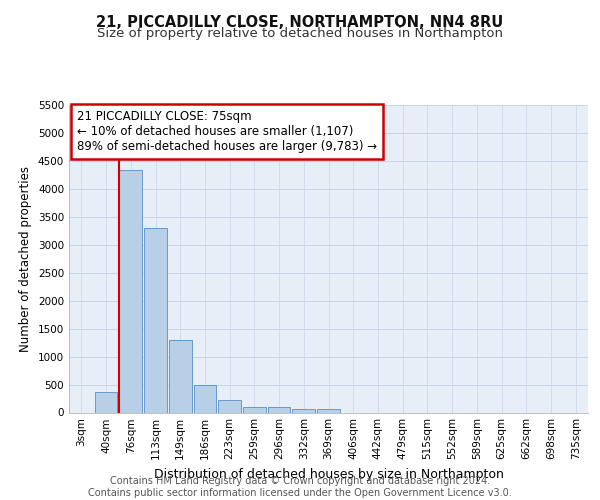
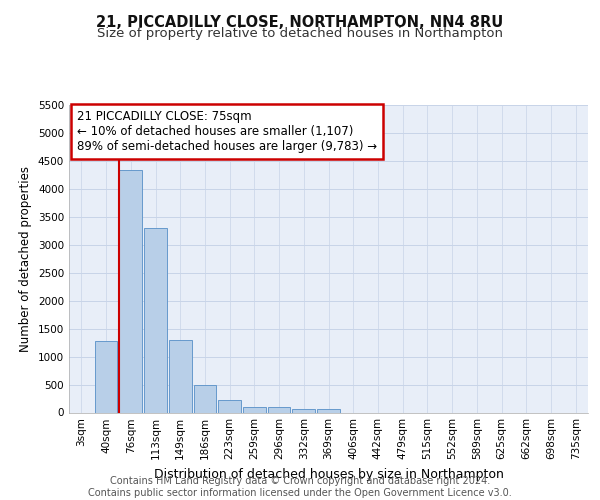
40sqm: 360 -> 1270
